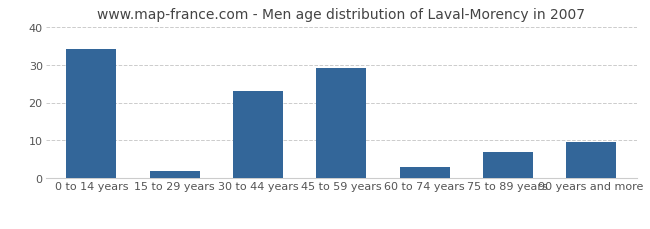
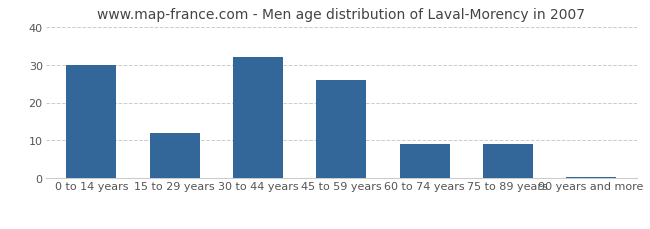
0 to 14 years: 34.0 -> 30.0
15 to 29 years: 2.0 -> 12.0
30 to 44 years: 23.0 -> 32.0
45 to 59 years: 29.0 -> 26.0
60 to 74 years: 3.0 -> 9.0
75 to 89 years: 7.0 -> 9.0
90 years and more: 9.5 -> 0.5
